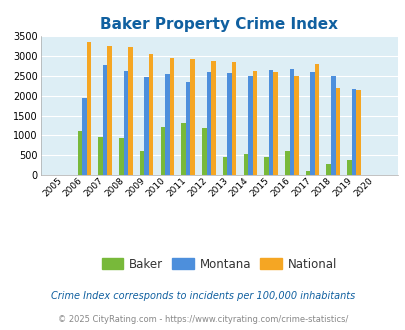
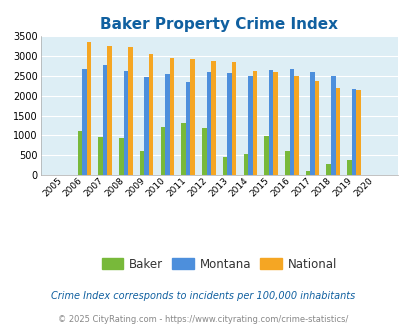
Montana/2006: 1950 -> 2670
Baker/2015: 450 -> 980
National/2017: 2800 -> 2380
